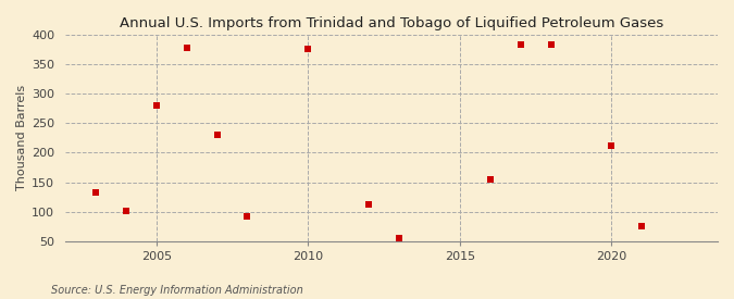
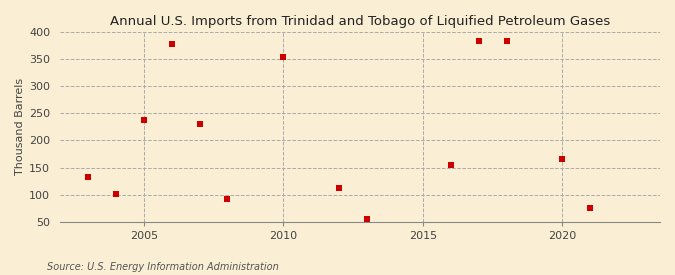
2005: 280 -> 238
2010: 376 -> 354
2020: 212 -> 165
